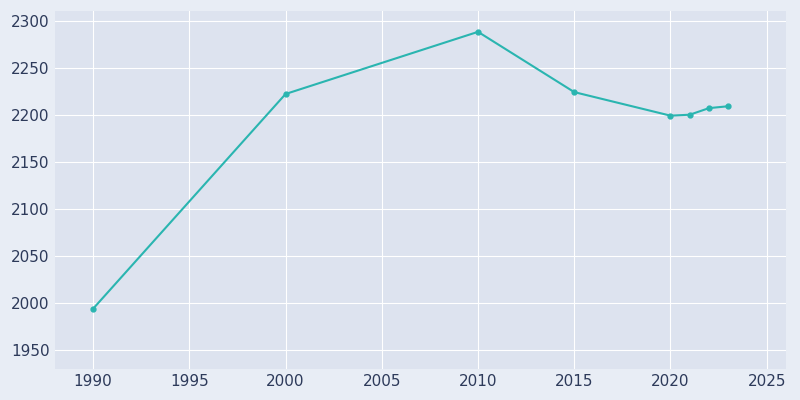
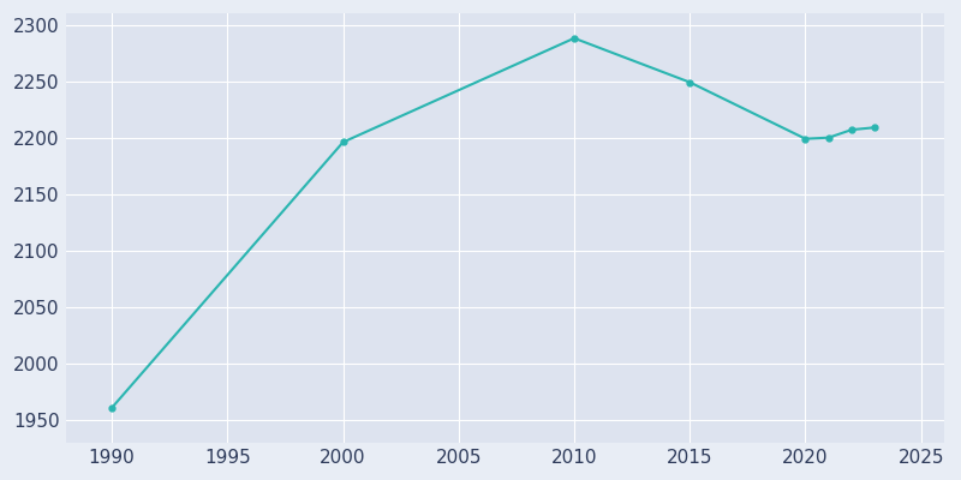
1990: 1994 -> 1961
2000: 2222 -> 2196
2015: 2224 -> 2249
